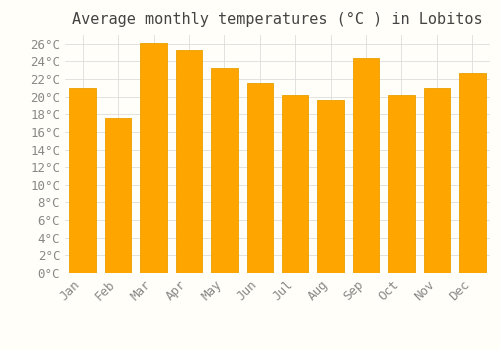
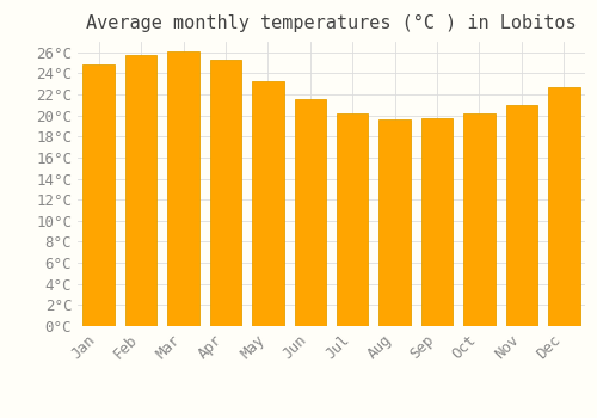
Jan: 21.0°C -> 24.8°C
Feb: 17.6°C -> 25.8°C
Sep: 24.4°C -> 19.7°C
